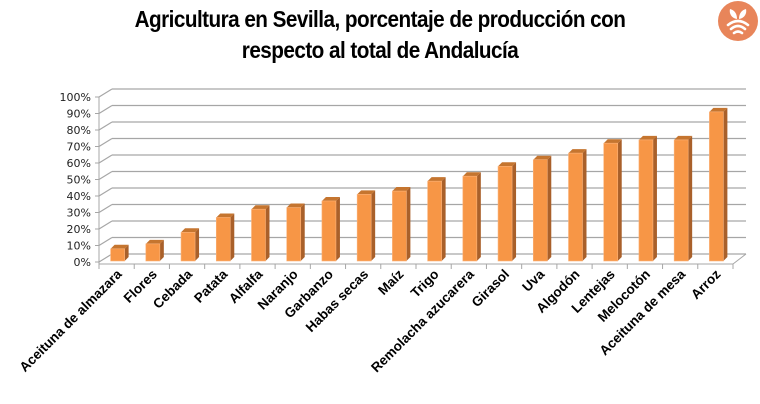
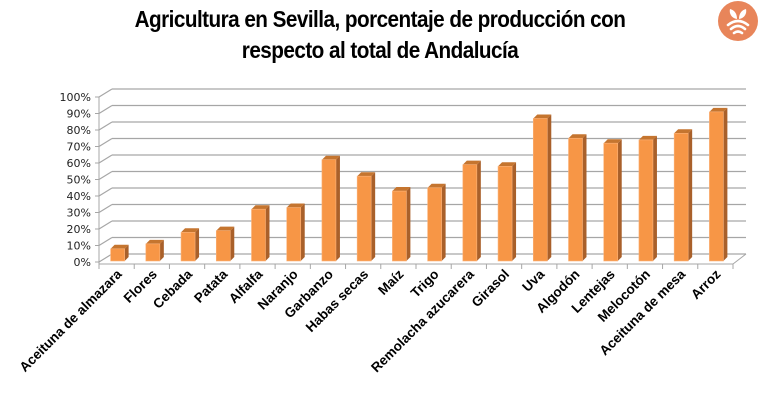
Patata: 27% -> 19%
Garbanzo: 37% -> 62%
Habas secas: 41% -> 52%
Trigo: 49% -> 45%
Remolacha azucarera: 52% -> 59%
Uva: 62% -> 87%
Algodón: 66% -> 75%
Aceituna de mesa: 74% -> 78%
